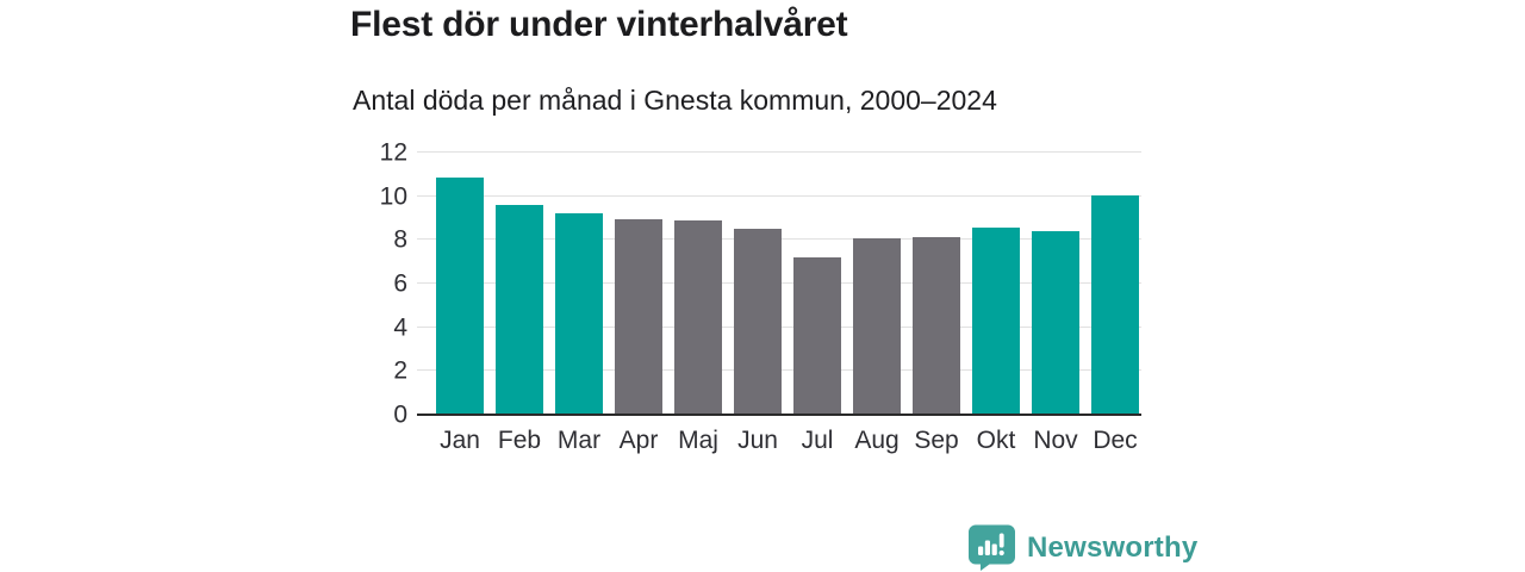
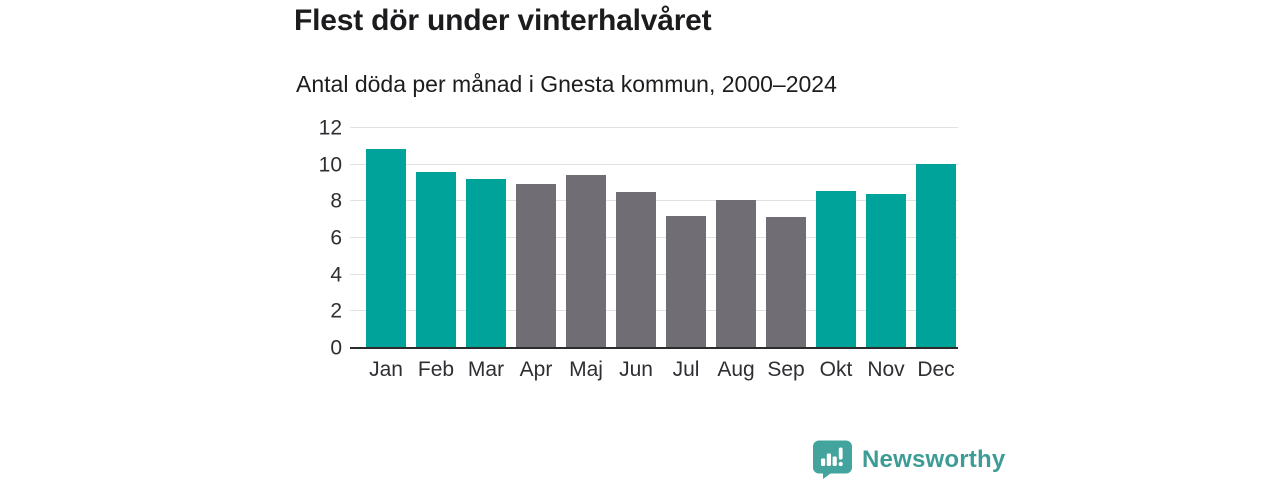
Maj: 8.8 -> 9.4
Sep: 8.1 -> 7.1
